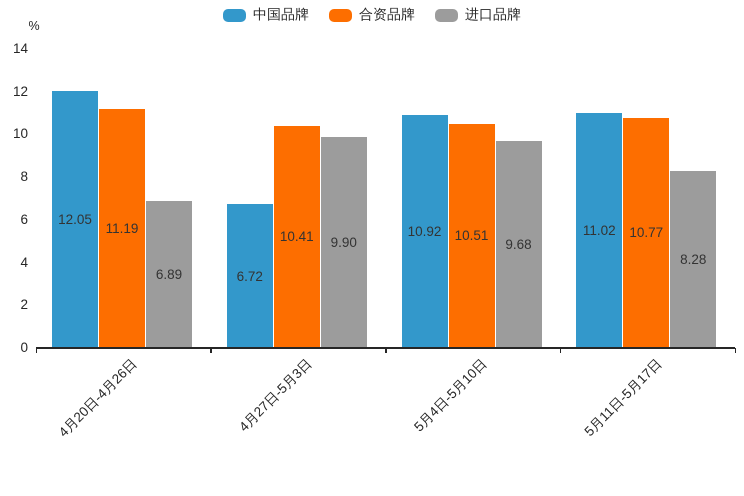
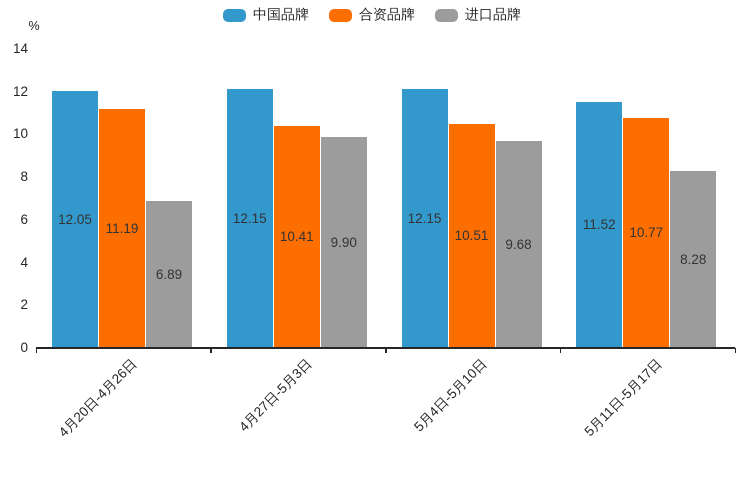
中国品牌/4月27日-5月3日: 6.72 -> 12.15
中国品牌/5月4日-5月10日: 10.92 -> 12.15
中国品牌/5月11日-5月17日: 11.02 -> 11.52
